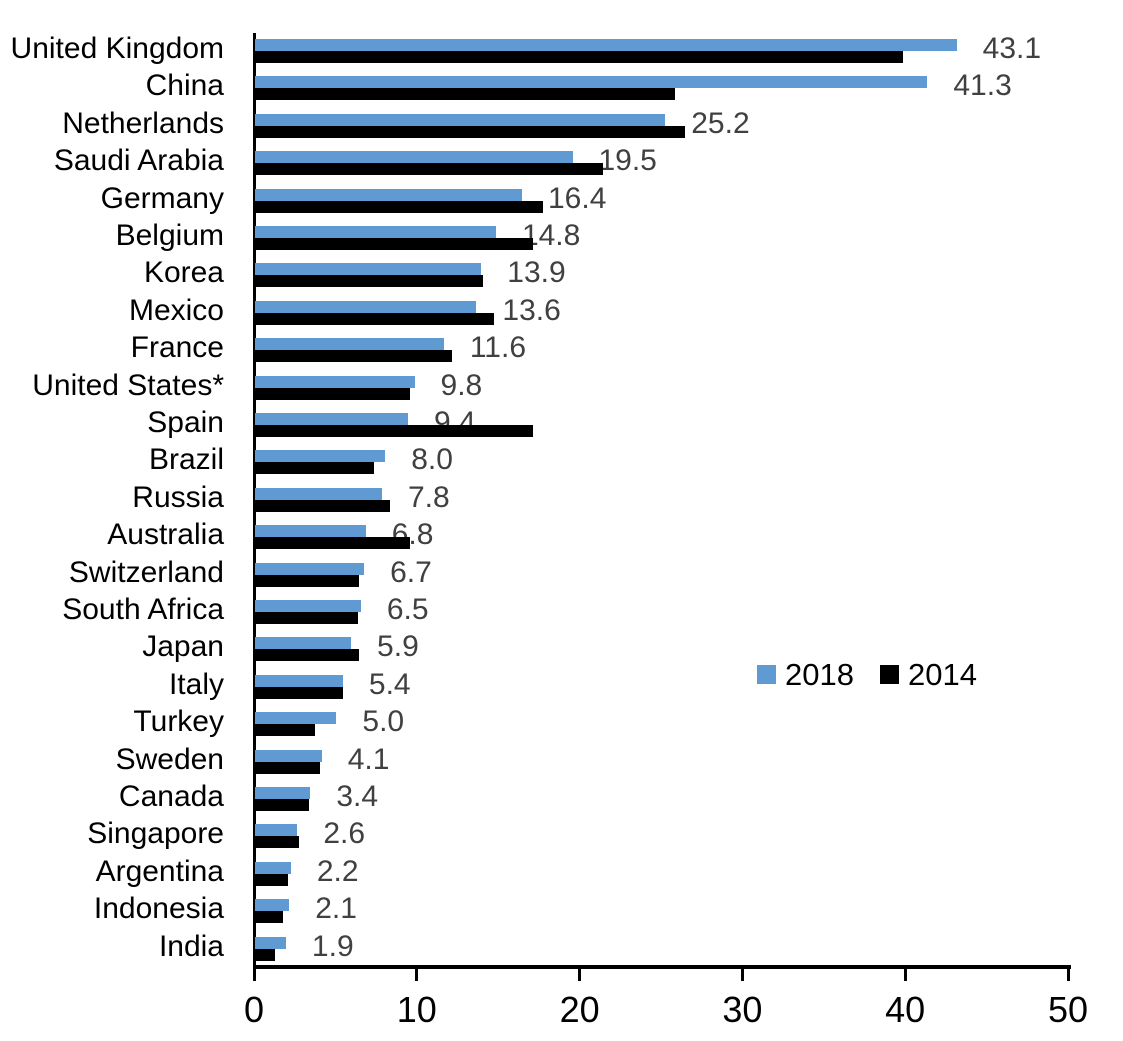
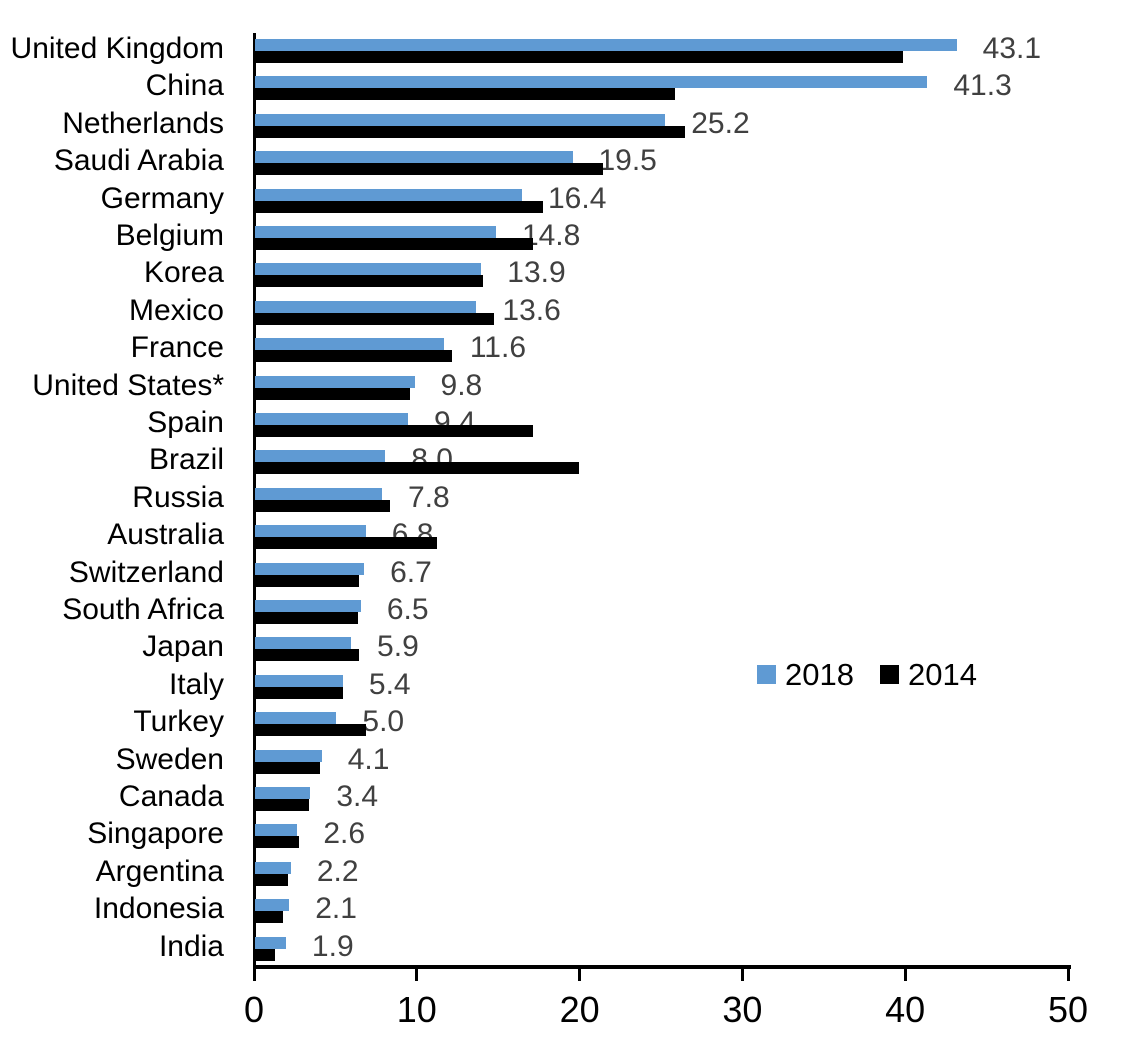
2014/Brazil: 7.3 -> 19.9
2014/Australia: 9.5 -> 11.2
2014/Turkey: 3.7 -> 6.8
